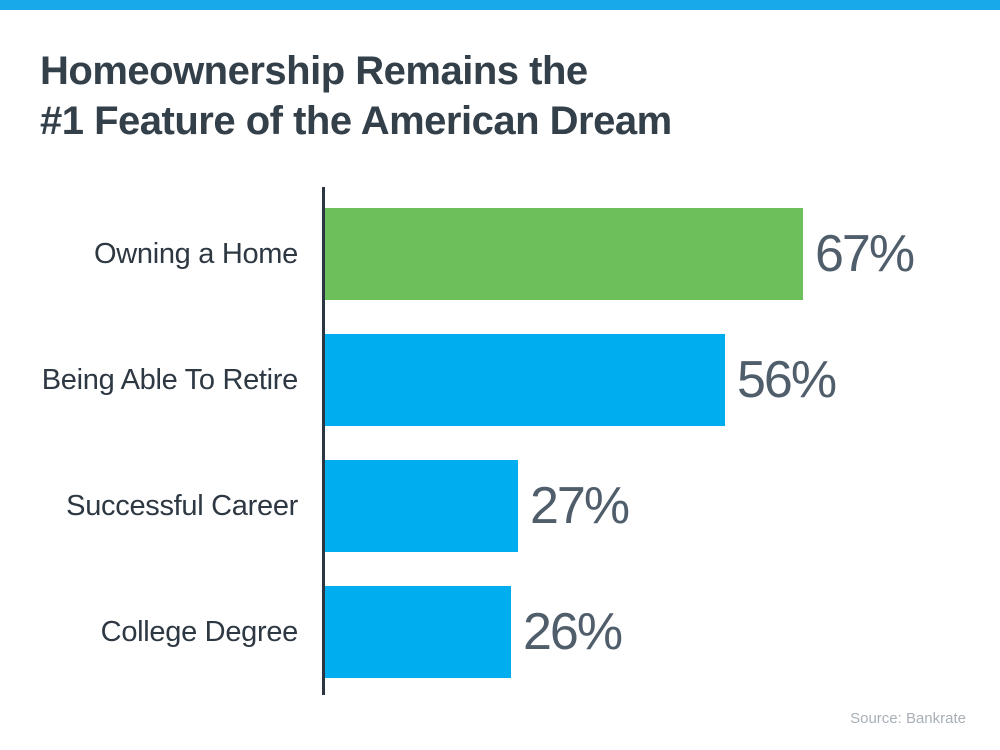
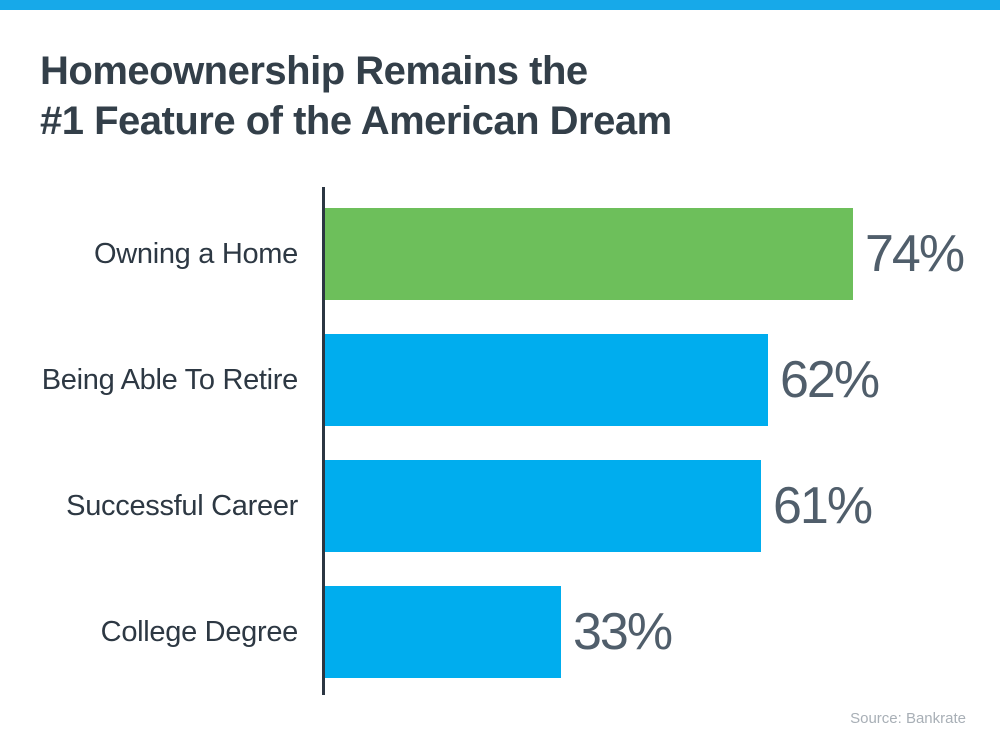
Owning a Home: 67% -> 74%
Being Able To Retire: 56% -> 62%
Successful Career: 27% -> 61%
College Degree: 26% -> 33%
